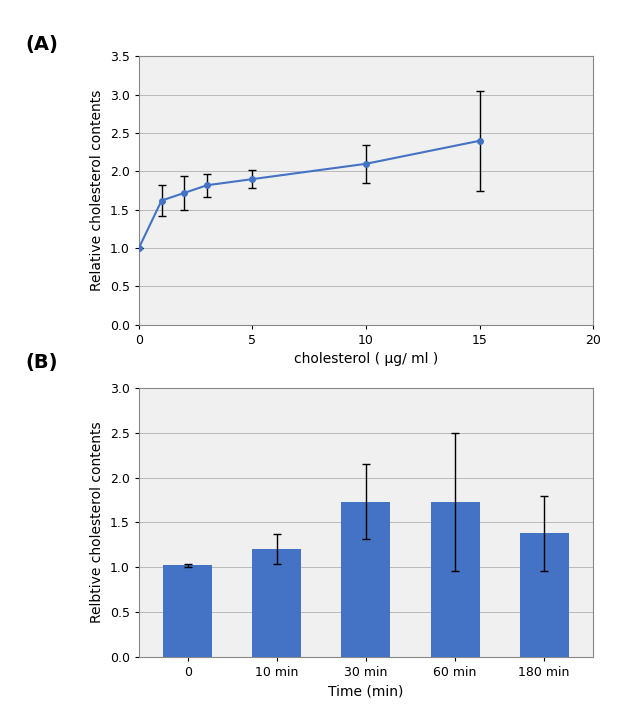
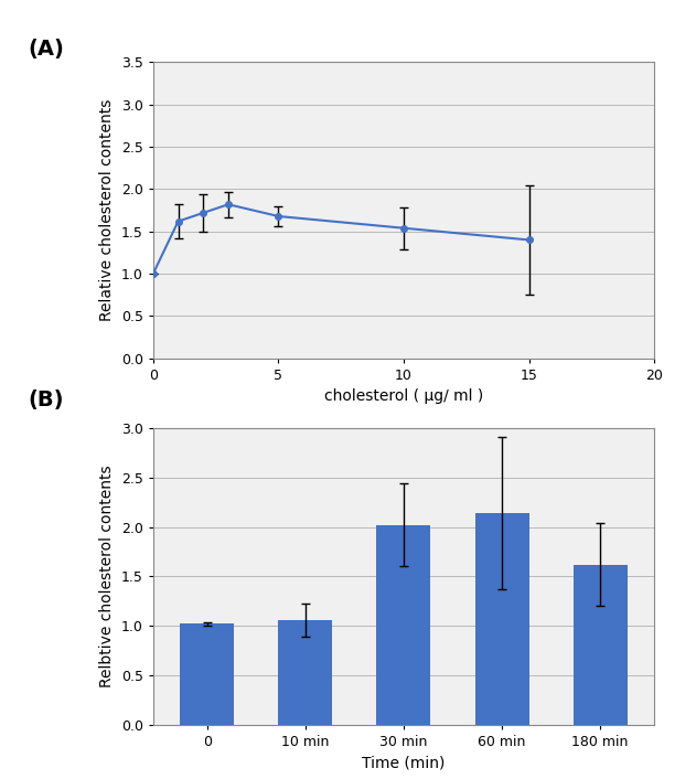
5: 1.90 -> 1.68
10: 2.10 -> 1.54
15: 2.40 -> 1.40
10 min: 1.20 -> 1.06
30 min: 1.73 -> 2.02
60 min: 1.73 -> 2.14
180 min: 1.38 -> 1.62
